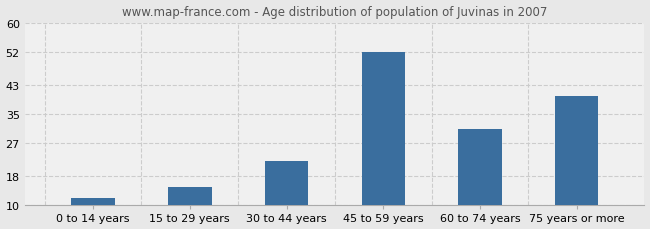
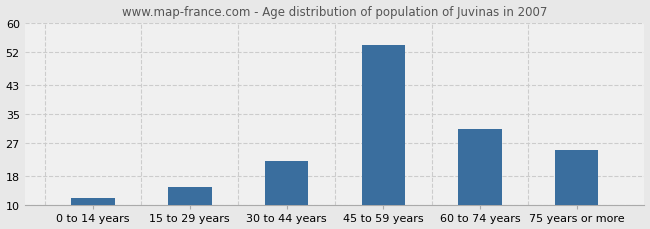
45 to 59 years: 52 -> 54
75 years or more: 40 -> 25
